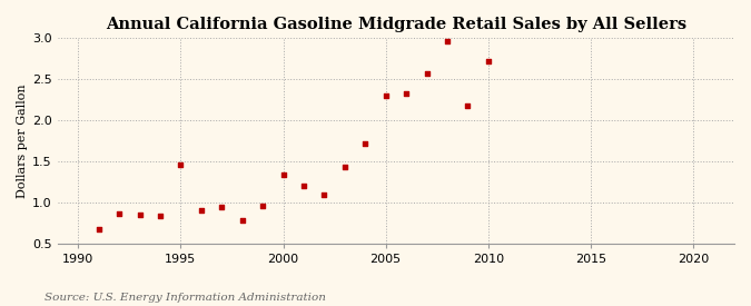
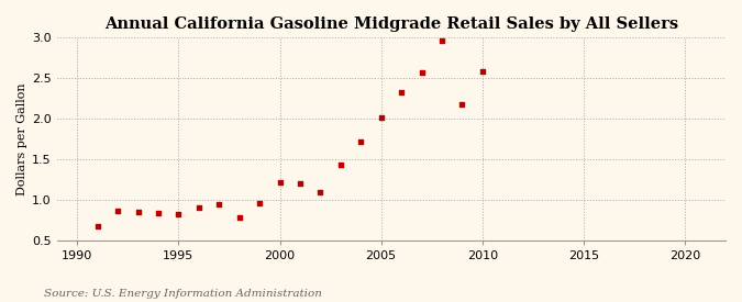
1995: 1.46 -> 0.83
2000: 1.34 -> 1.22
2005: 2.30 -> 2.02
2010: 2.72 -> 2.58
